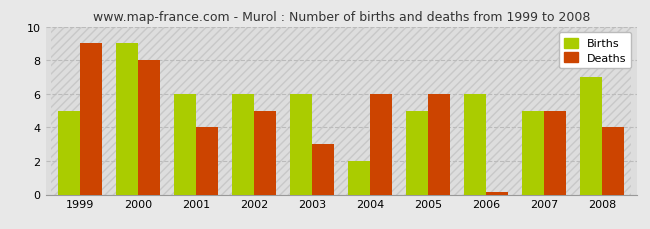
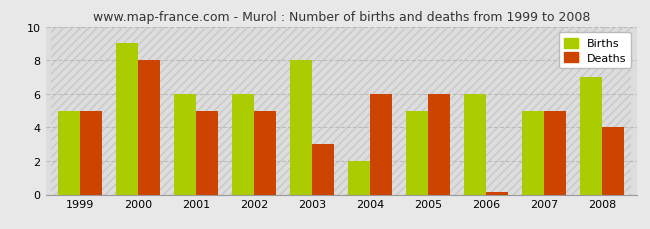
Deaths/1999: 9.0 -> 5.0
Deaths/2001: 4.0 -> 5.0
Births/2003: 6 -> 8
